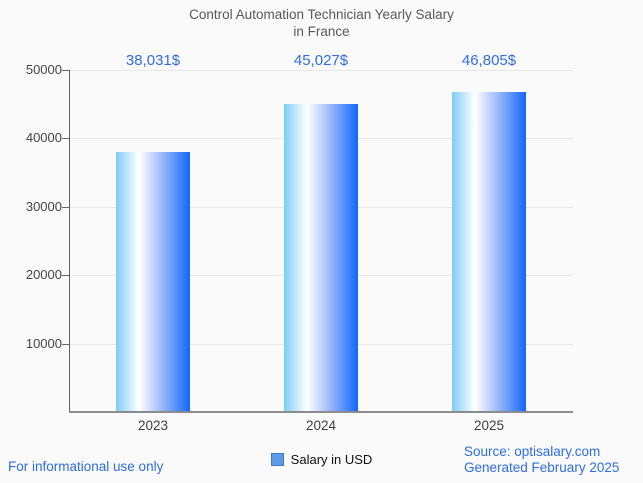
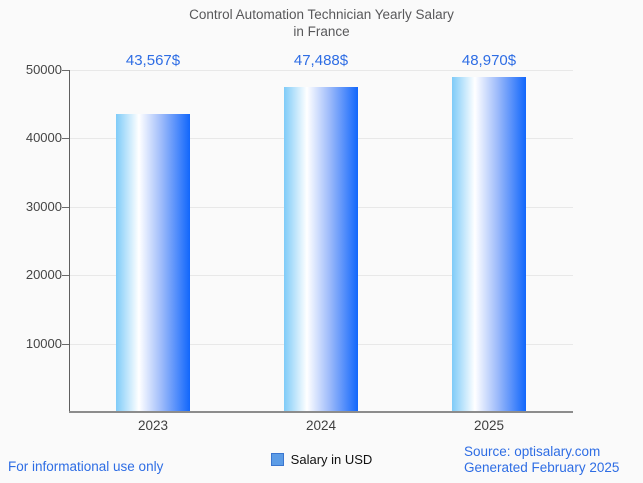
2023: 38,031 -> 43,567
2024: 45,027 -> 47,488
2025: 46,805 -> 48,970
